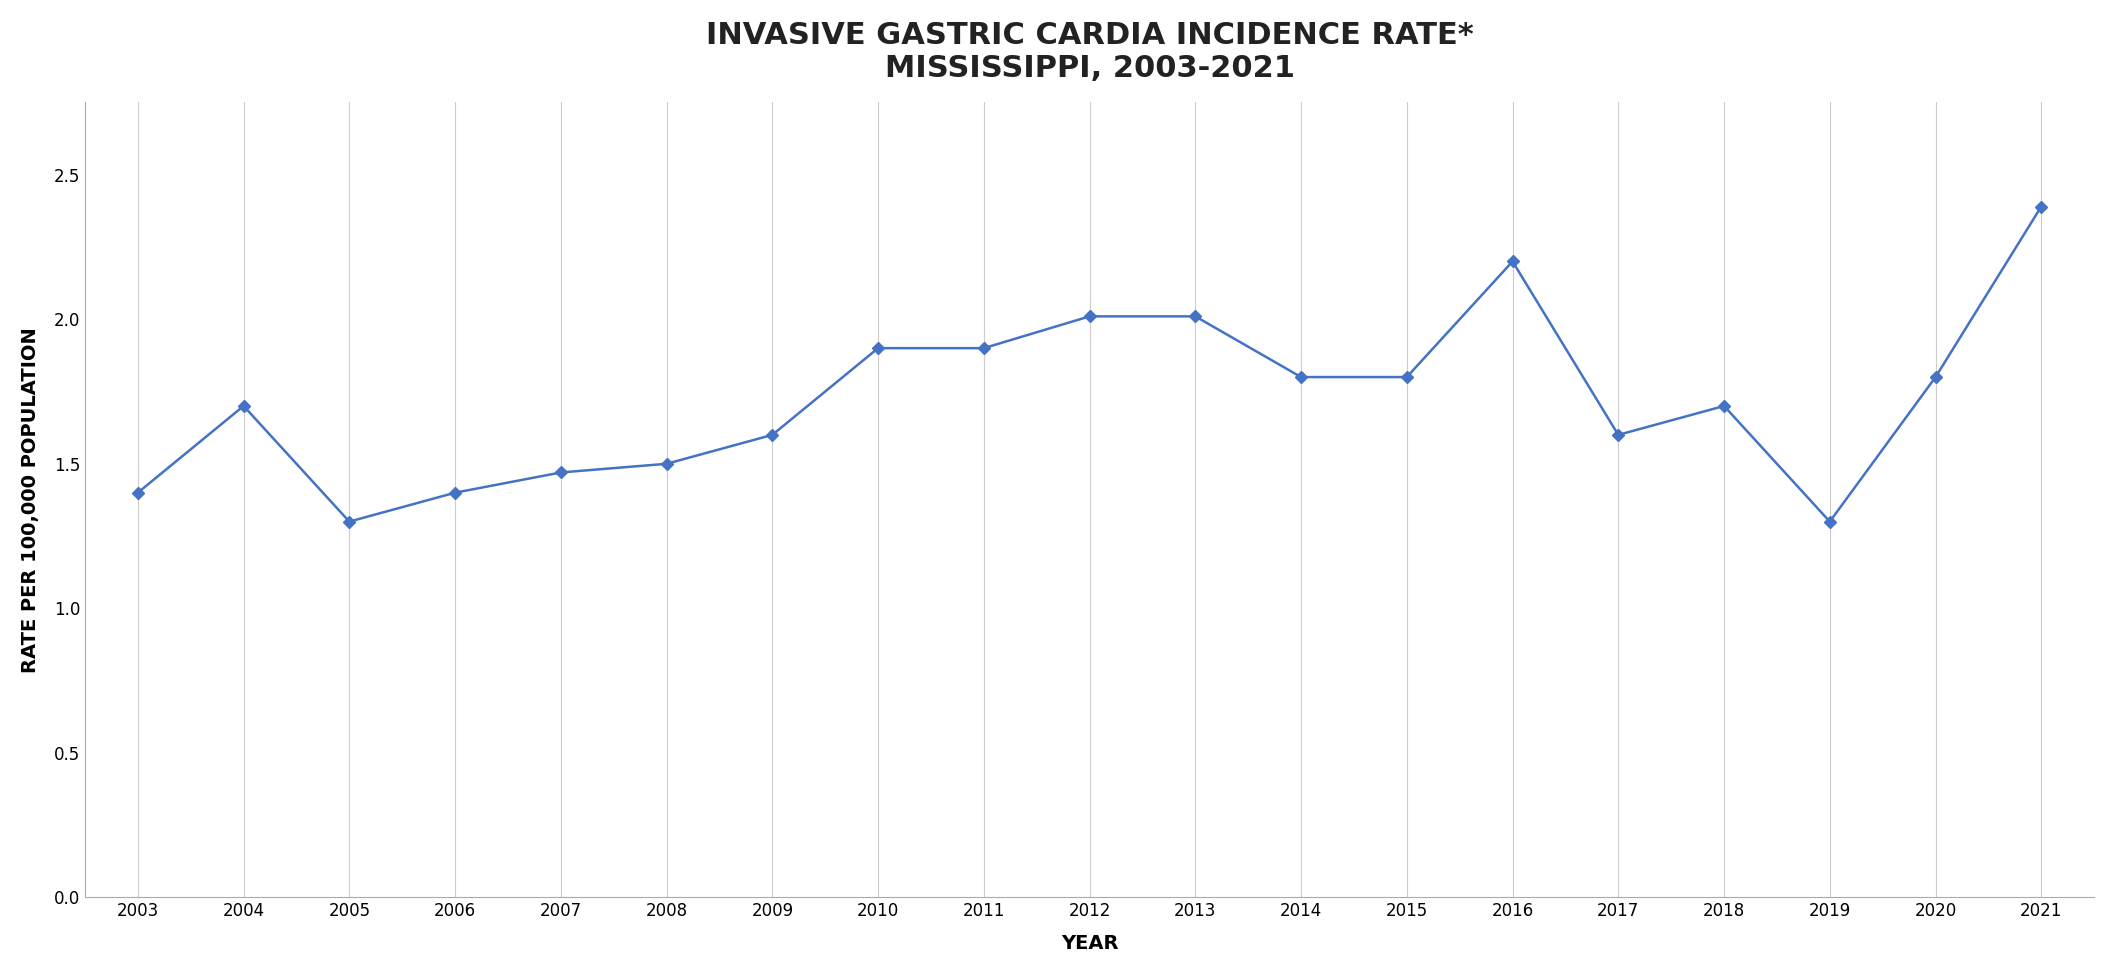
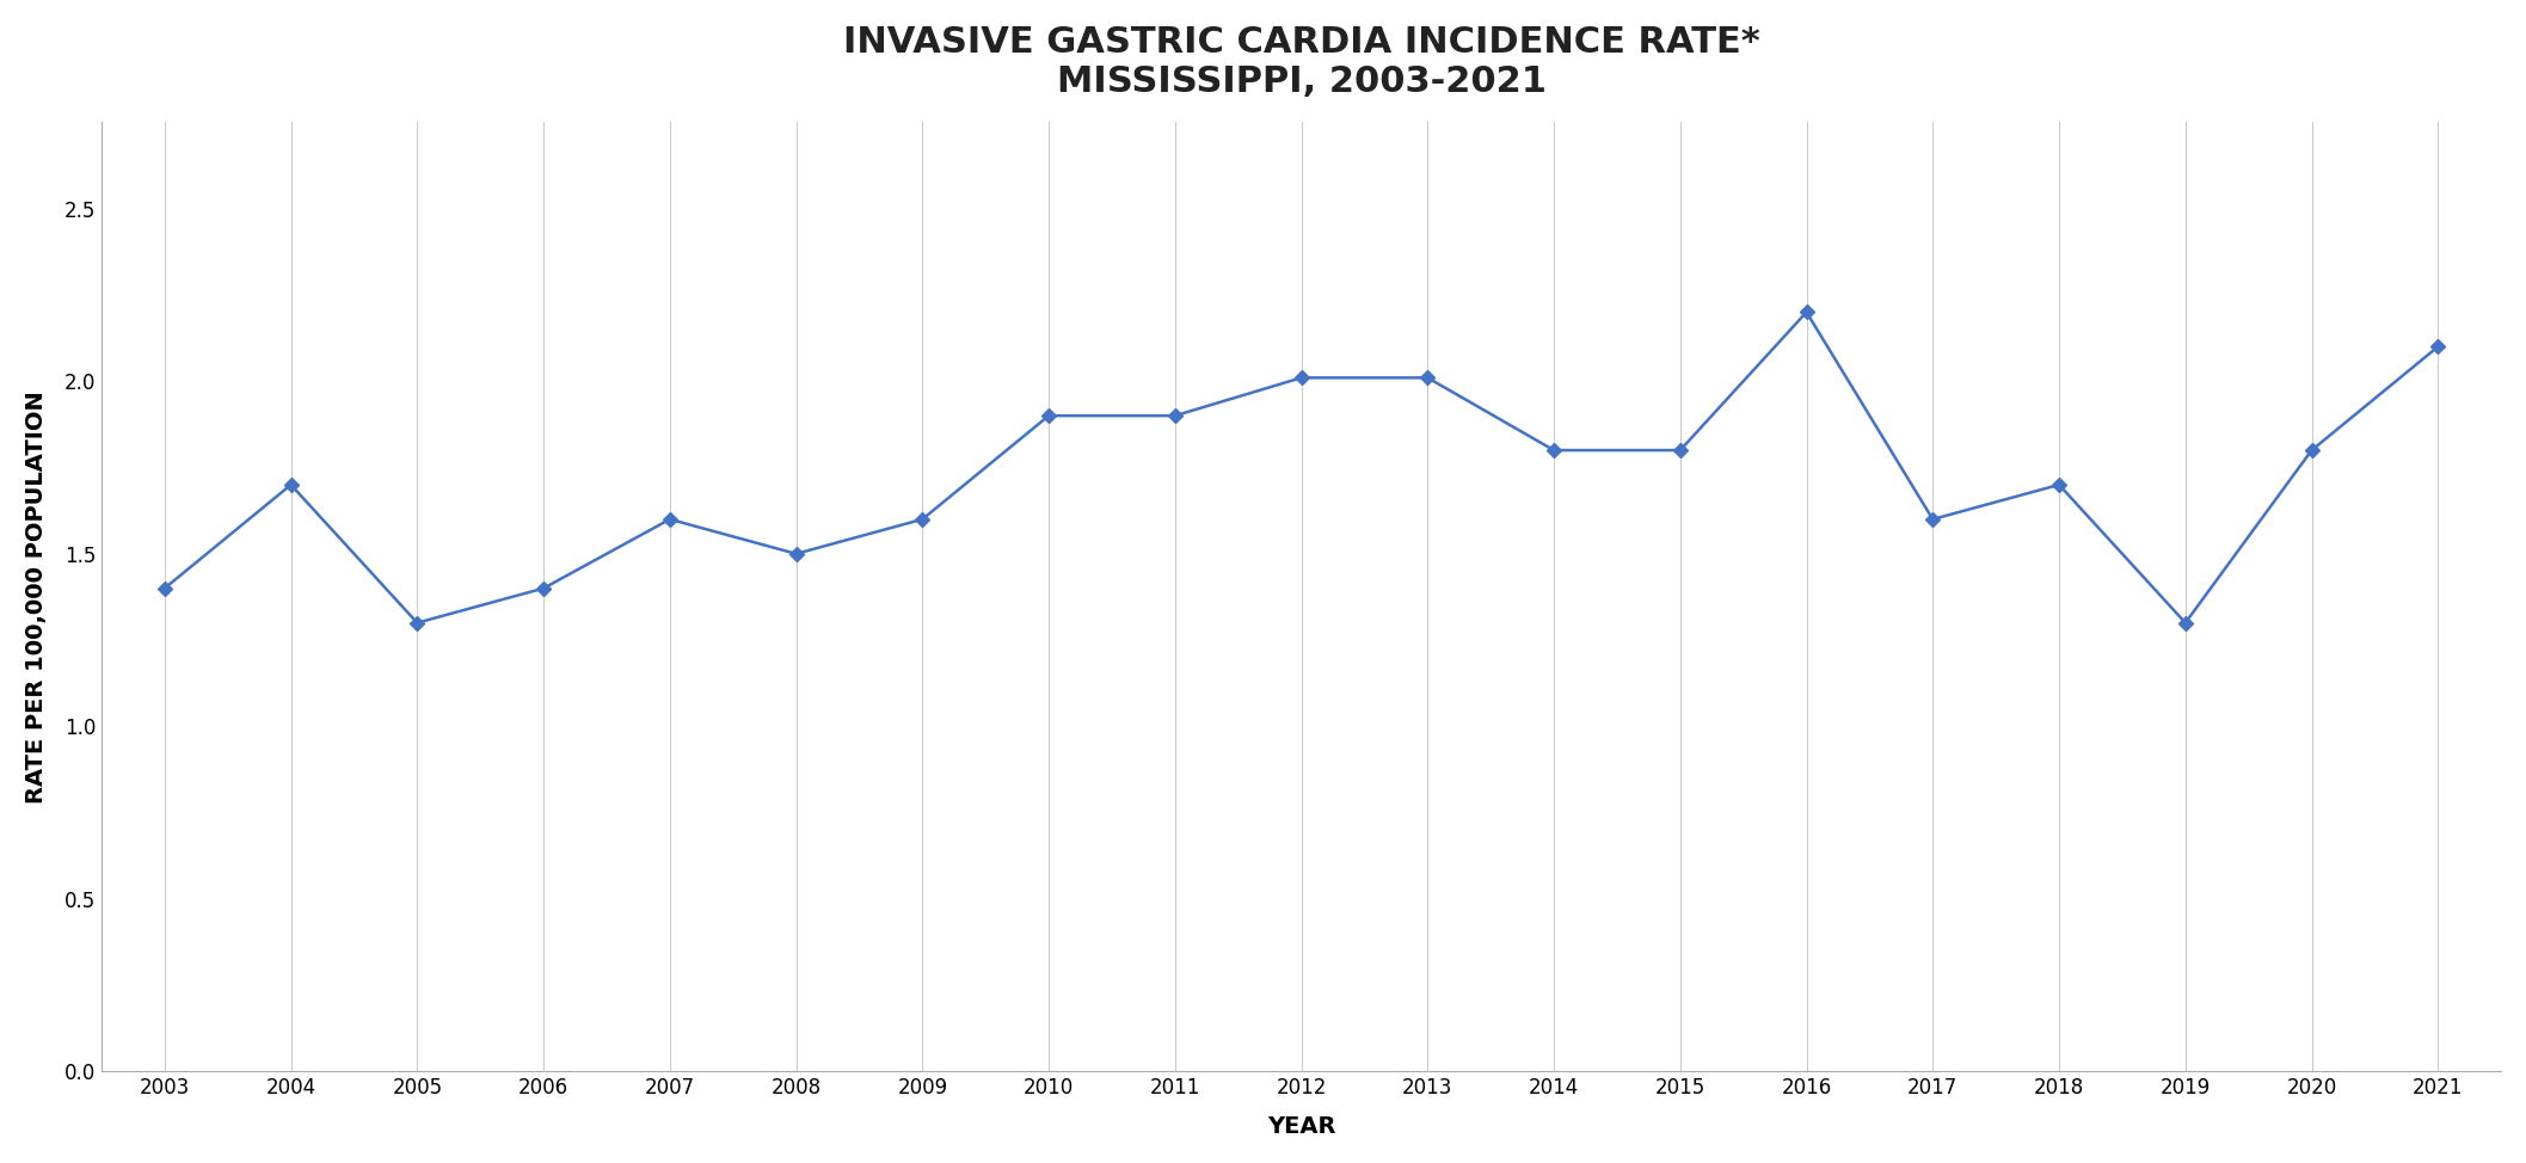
2007: 1.47 -> 1.60
2021: 2.39 -> 2.10
